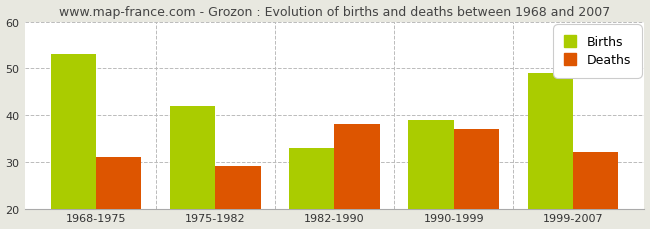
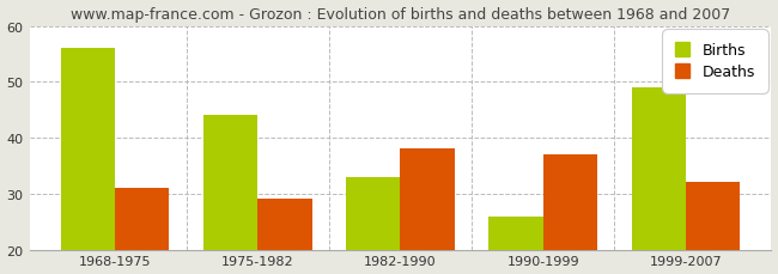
Births/1968-1975: 53 -> 56
Births/1975-1982: 42 -> 44
Births/1990-1999: 39 -> 26
